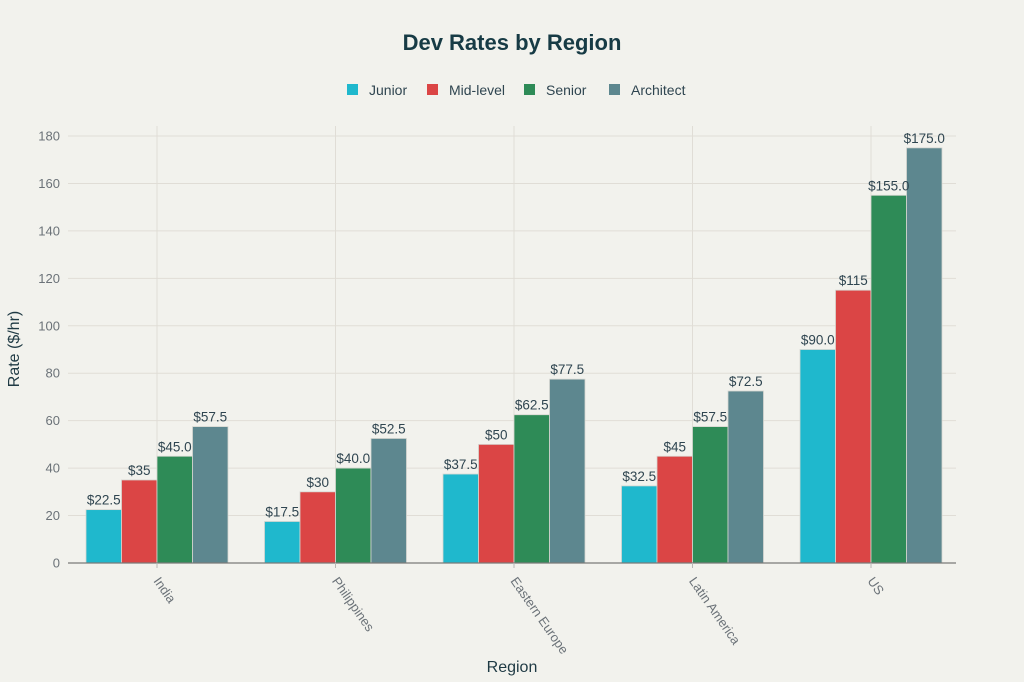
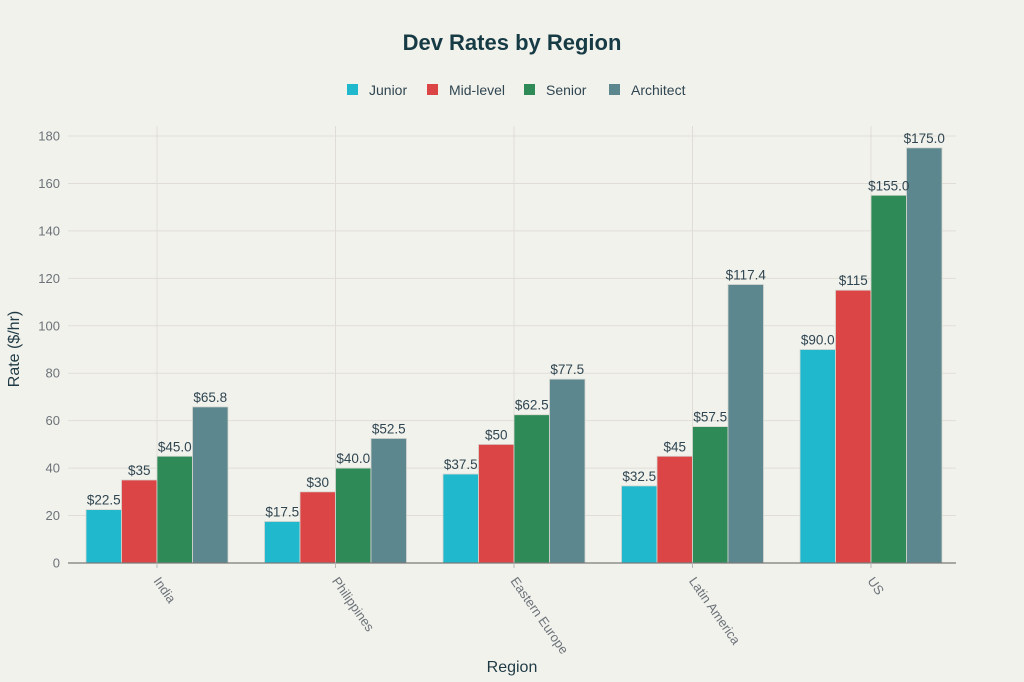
Architect/India: $57.5 -> $65.8
Architect/Latin America: $72.5 -> $117.4
